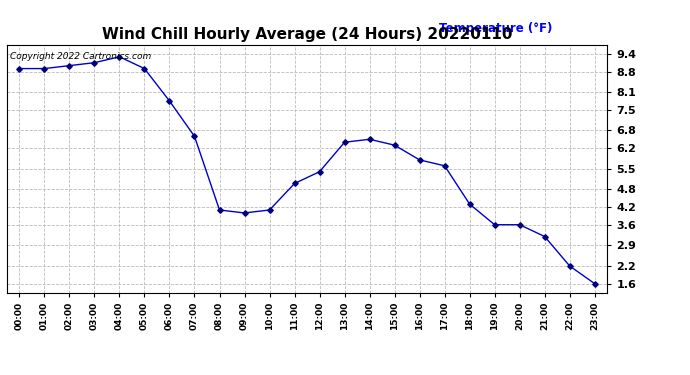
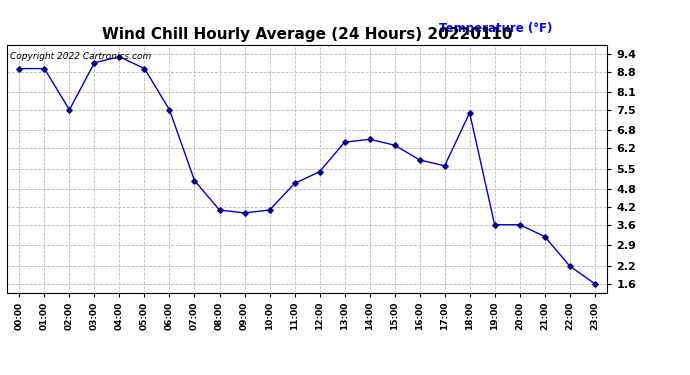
02:00: 9.0 -> 7.5
06:00: 7.8 -> 7.5
07:00: 6.6 -> 5.1
18:00: 4.3 -> 7.4
